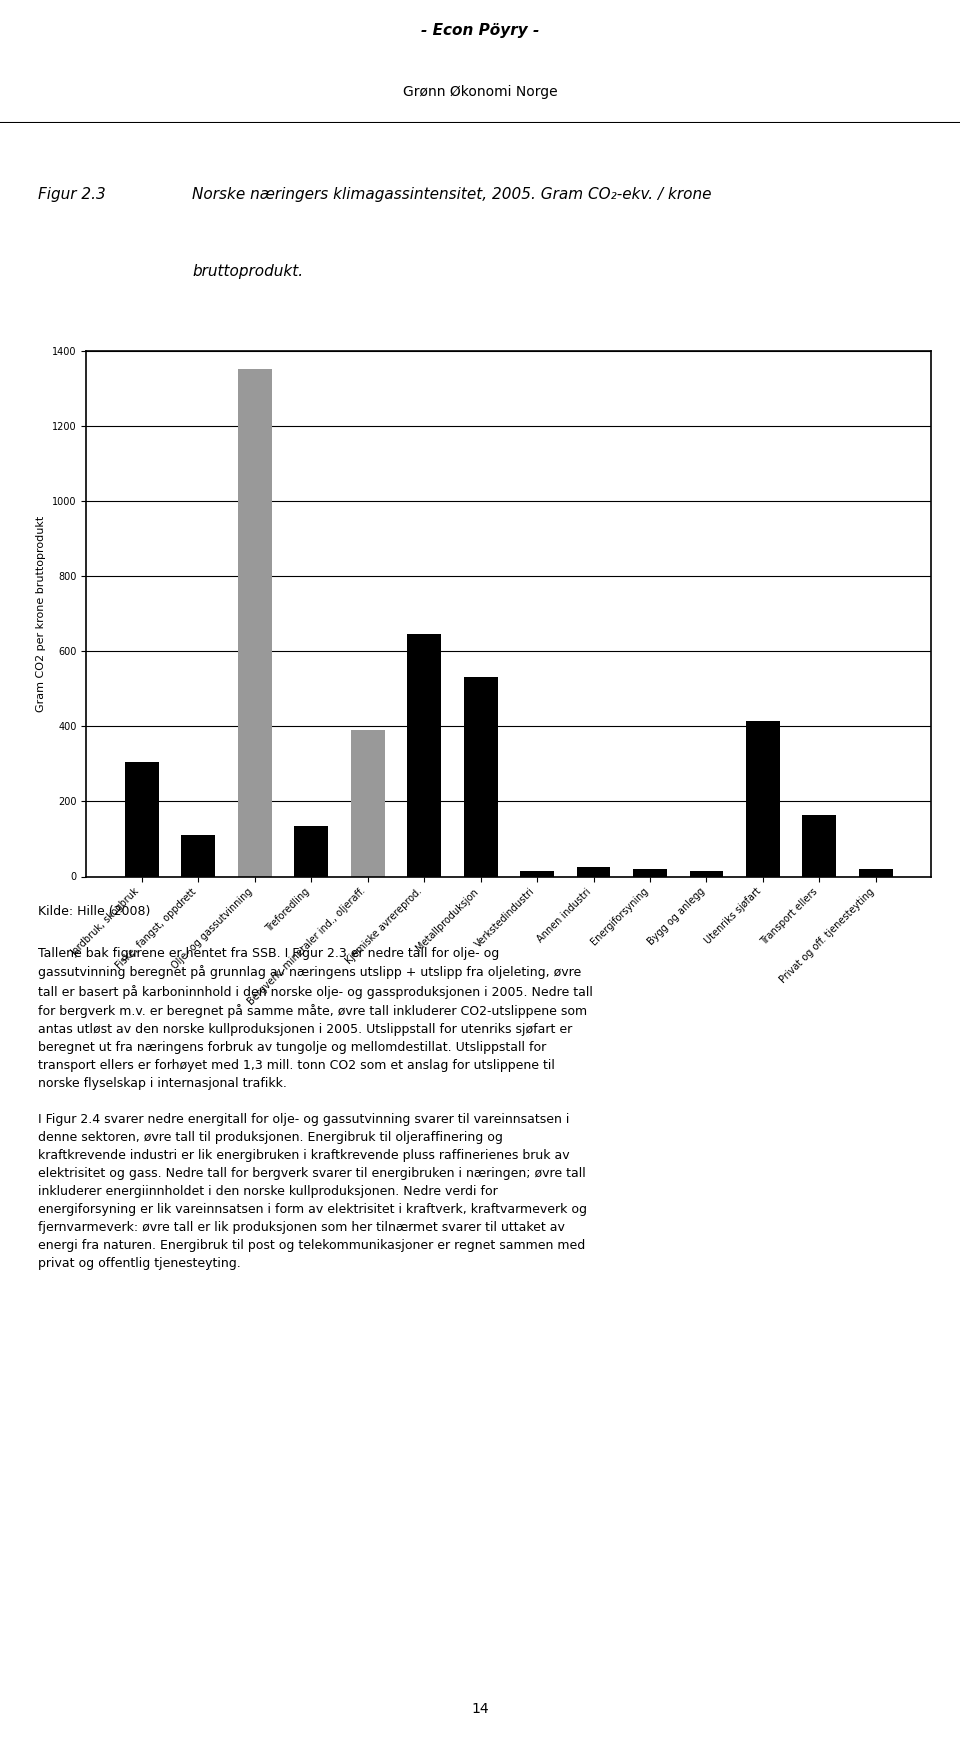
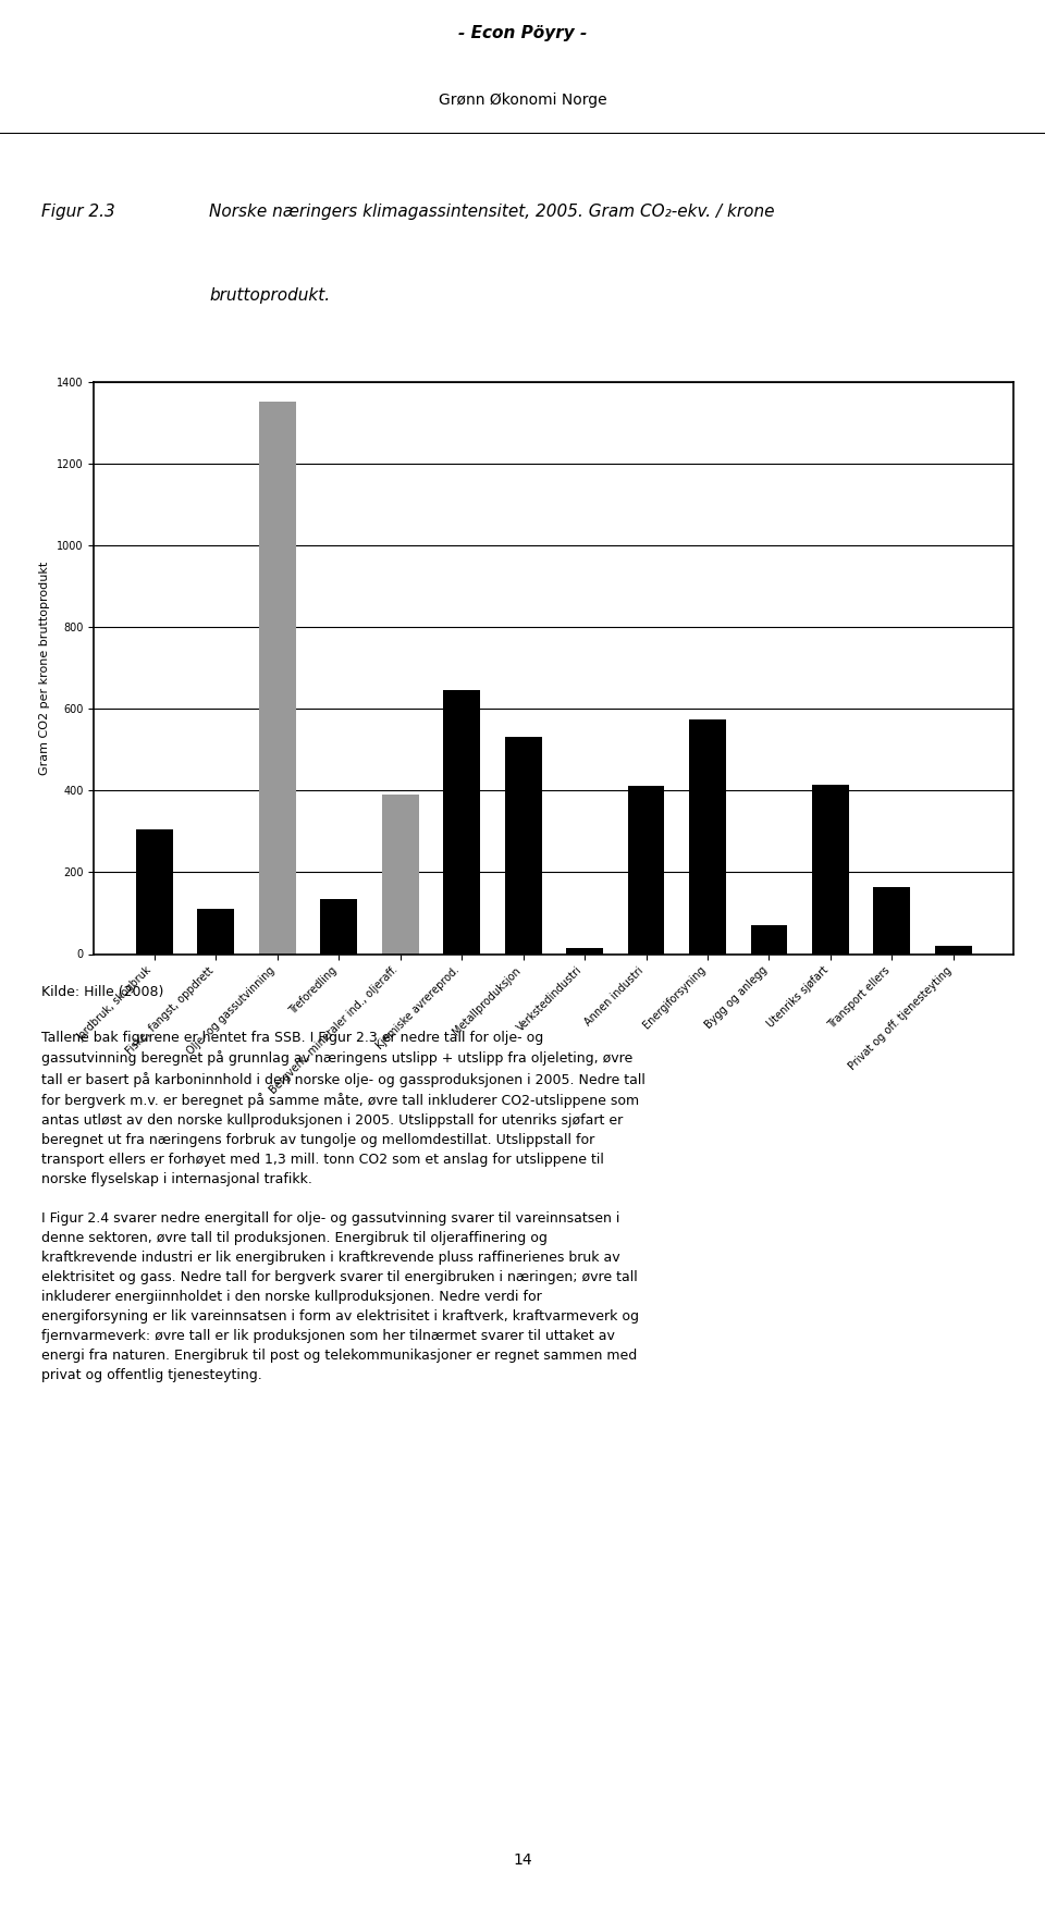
Annen industri: 25 -> 410
Energiforsyning: 20 -> 575
Bygg og anlegg: 15 -> 70
